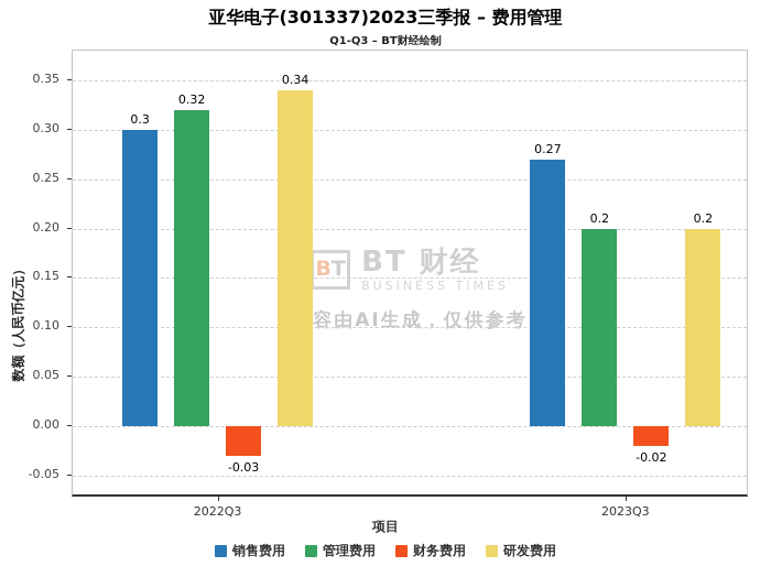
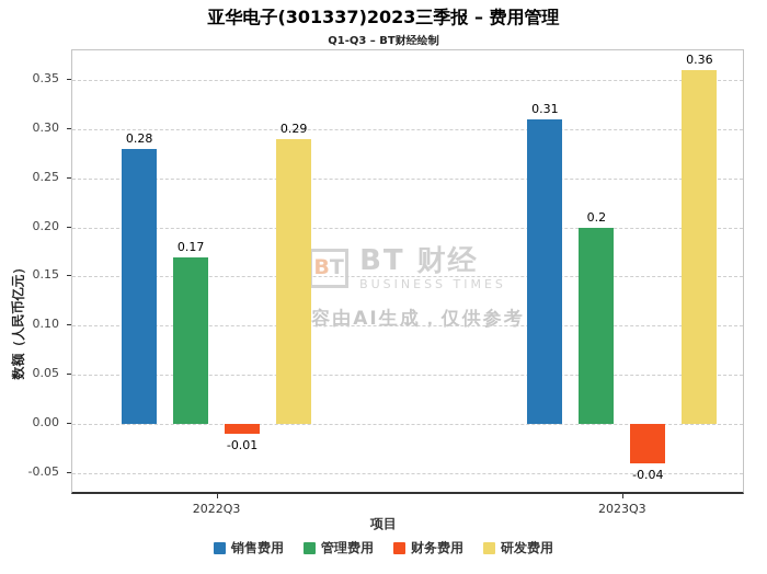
销售费用/2022Q3: 0.3 -> 0.28
管理费用/2022Q3: 0.32 -> 0.17
财务费用/2022Q3: -0.03 -> -0.01
研发费用/2022Q3: 0.34 -> 0.29
销售费用/2023Q3: 0.27 -> 0.31
财务费用/2023Q3: -0.02 -> -0.04
研发费用/2023Q3: 0.2 -> 0.36
